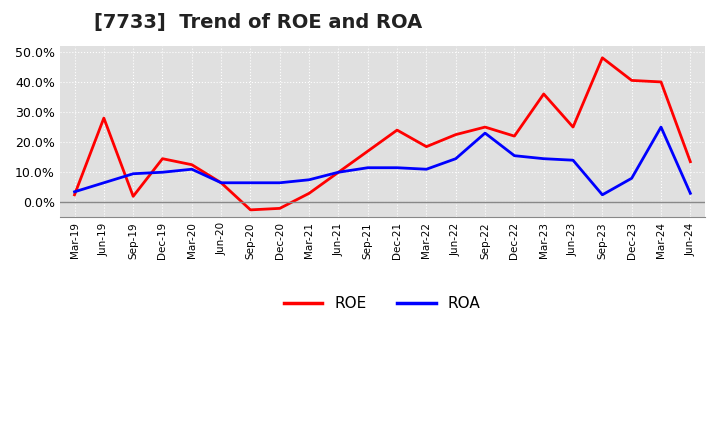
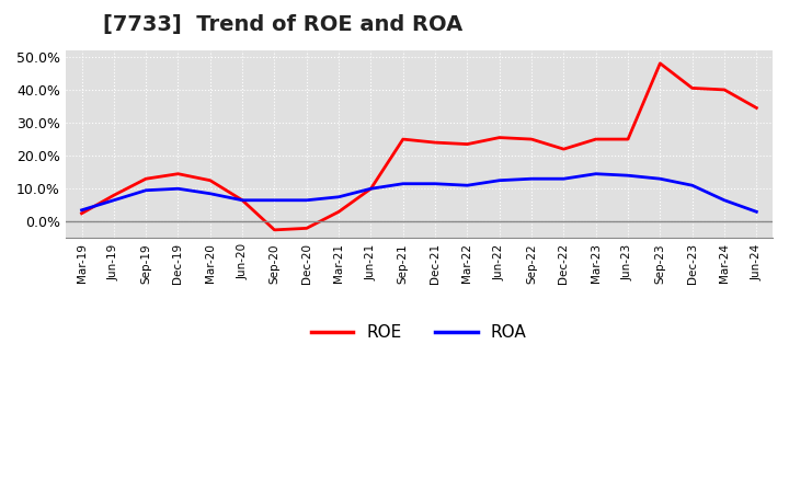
ROE/Jun-19: 28.0% -> 8.0%
ROE/Sep-19: 2.0% -> 13.0%
ROA/Mar-20: 11.0% -> 8.5%
ROE/Sep-21: 17.0% -> 25.0%
ROE/Mar-22: 18.5% -> 23.5%
ROE/Jun-22: 22.5% -> 25.5%
ROA/Jun-22: 14.5% -> 12.5%
ROA/Sep-22: 23.0% -> 13.0%
ROA/Dec-22: 15.5% -> 13.0%
ROE/Mar-23: 36.0% -> 25.0%
ROA/Sep-23: 2.5% -> 13.0%
ROA/Dec-23: 8.0% -> 11.0%
ROA/Mar-24: 25.0% -> 6.5%
ROE/Jun-24: 13.5% -> 34.5%
